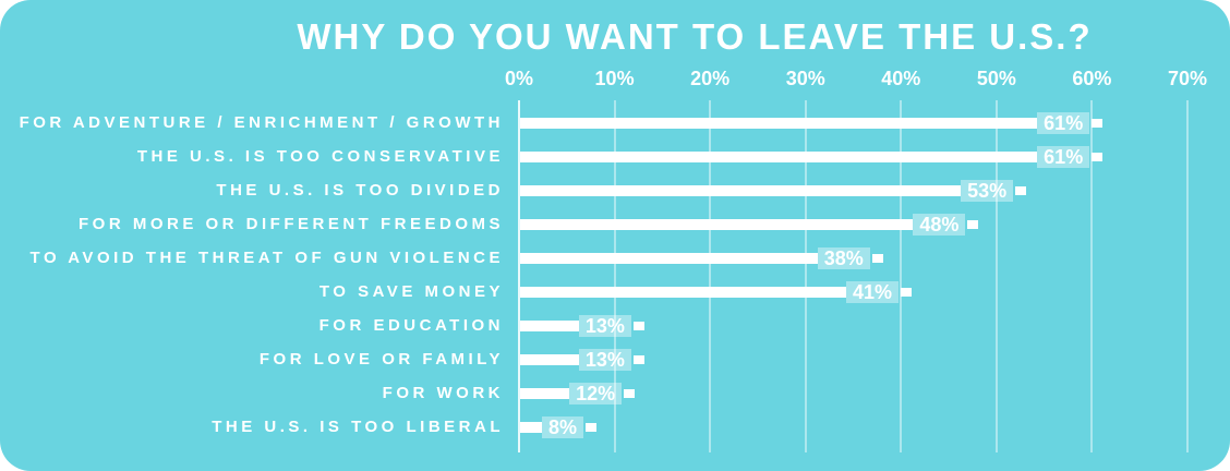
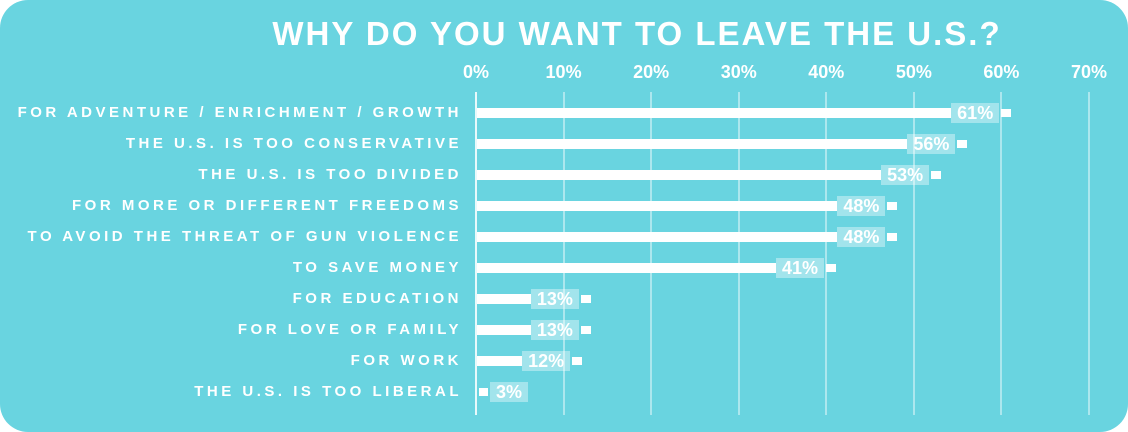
THE U.S. IS TOO CONSERVATIVE: 61% -> 56%
TO AVOID THE THREAT OF GUN VIOLENCE: 38% -> 48%
THE U.S. IS TOO LIBERAL: 8% -> 3%
